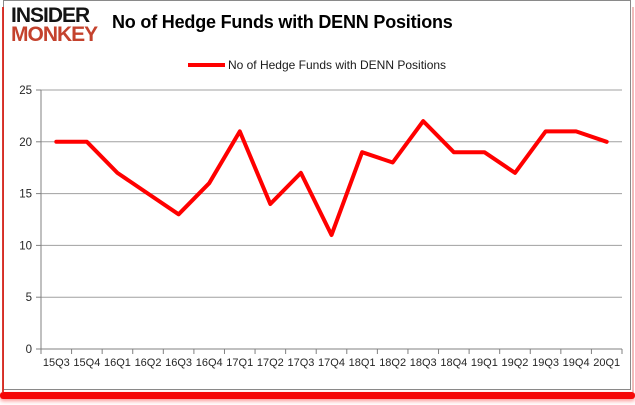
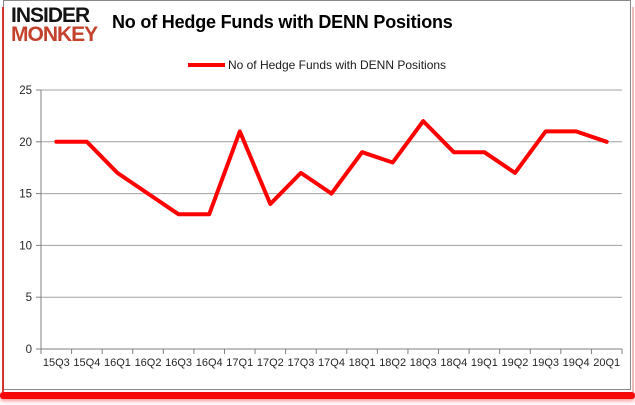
16Q4: 16 -> 13
17Q4: 11 -> 15
